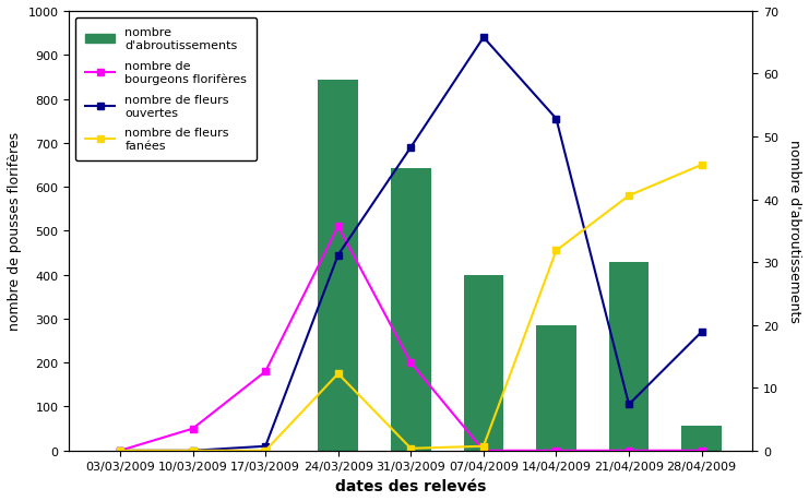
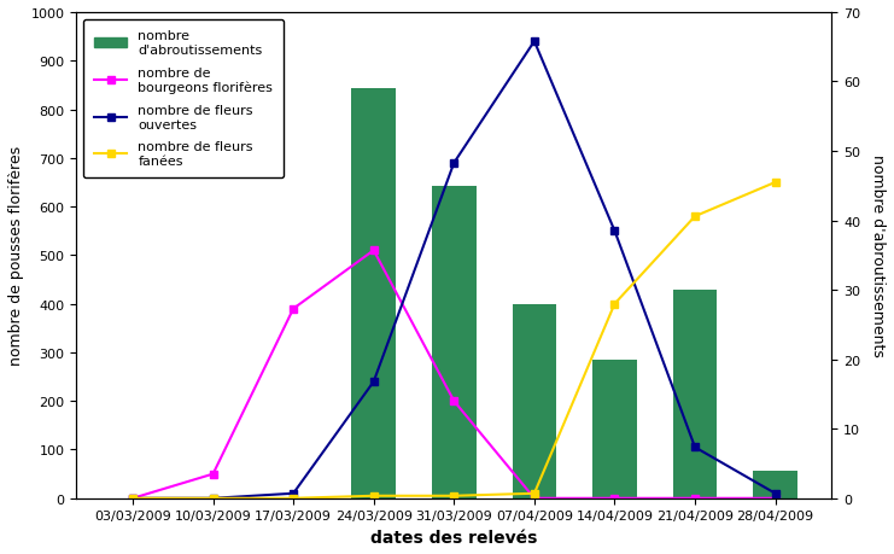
nombre de bourgeons florifères/17/03/2009: 180 -> 390
nombre de fleurs ouvertes/24/03/2009: 445 -> 240
nombre de fleurs fanées/24/03/2009: 175 -> 5
nombre de fleurs ouvertes/14/04/2009: 755 -> 550
nombre de fleurs fanées/14/04/2009: 455 -> 400
nombre de fleurs ouvertes/28/04/2009: 270 -> 10
